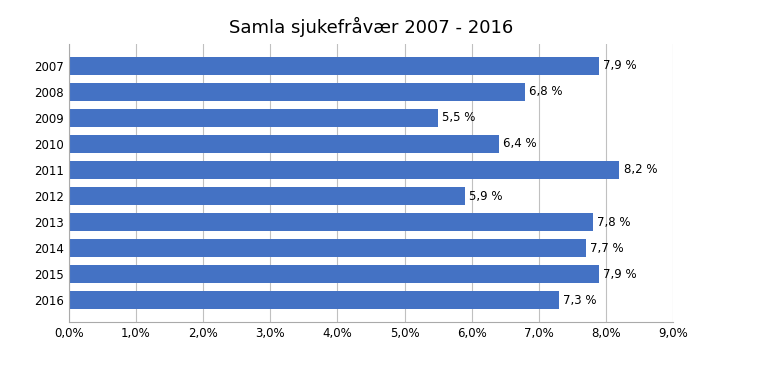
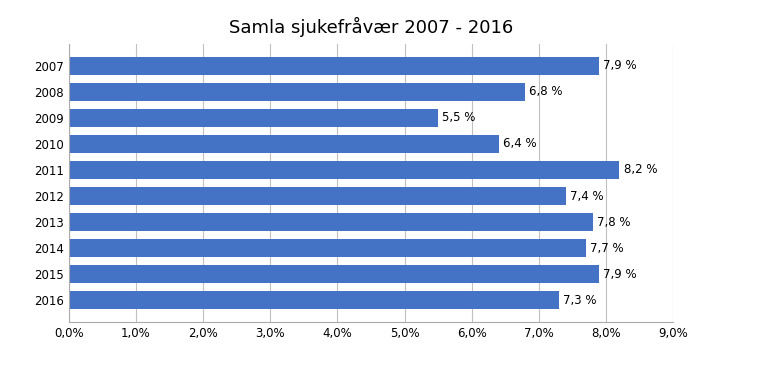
2012: 5,9 -> 7,4
